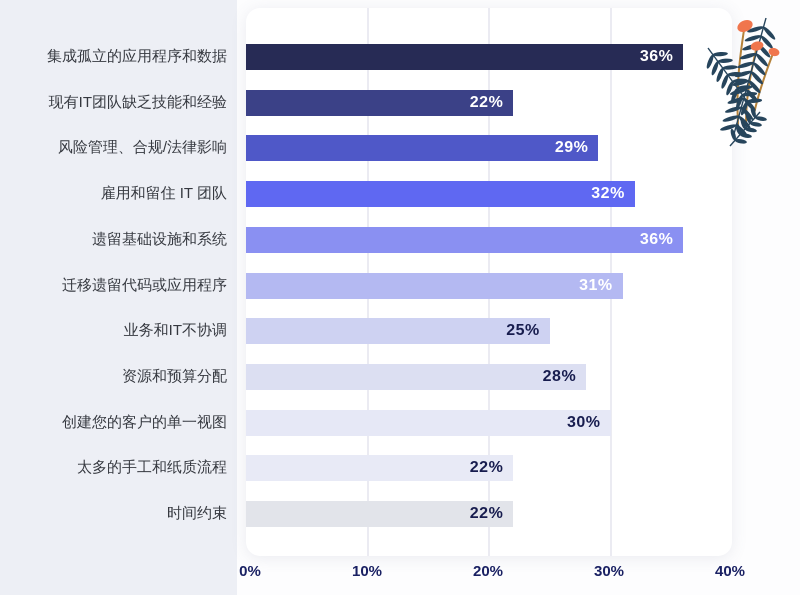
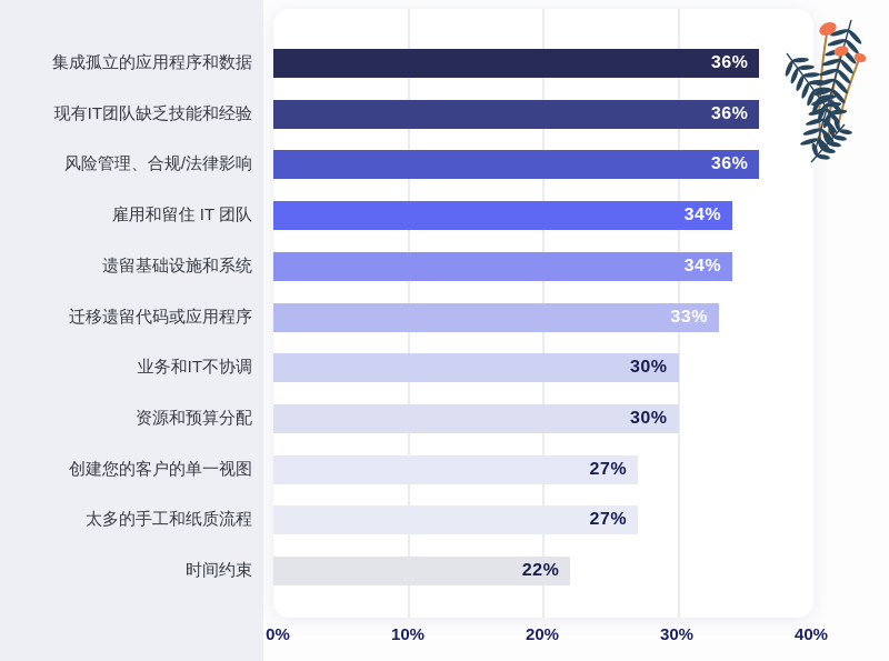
现有IT团队缺乏技能和经验: 22% -> 36%
风险管理、合规/法律影响: 29% -> 36%
雇用和留住 IT 团队: 32% -> 34%
遗留基础设施和系统: 36% -> 34%
迁移遗留代码或应用程序: 31% -> 33%
业务和IT不协调: 25% -> 30%
资源和预算分配: 28% -> 30%
创建您的客户的单一视图: 30% -> 27%
太多的手工和纸质流程: 22% -> 27%
